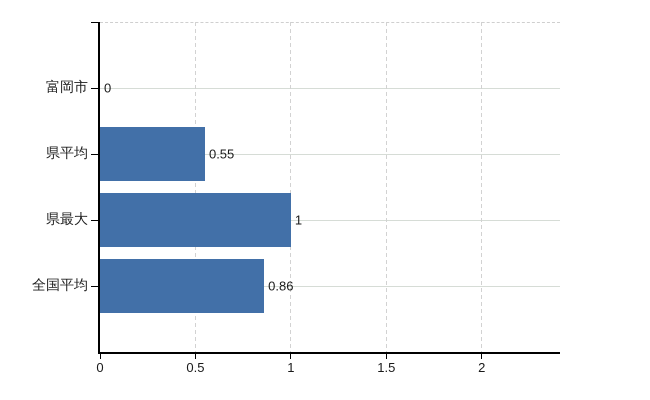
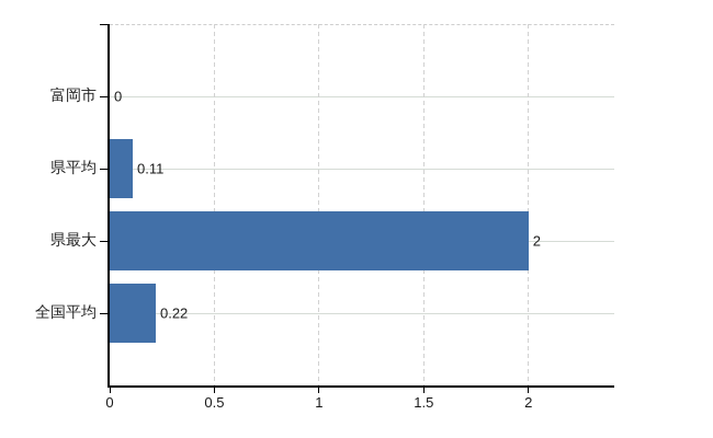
県平均: 0.55 -> 0.11
県最大: 1 -> 2
全国平均: 0.86 -> 0.22
